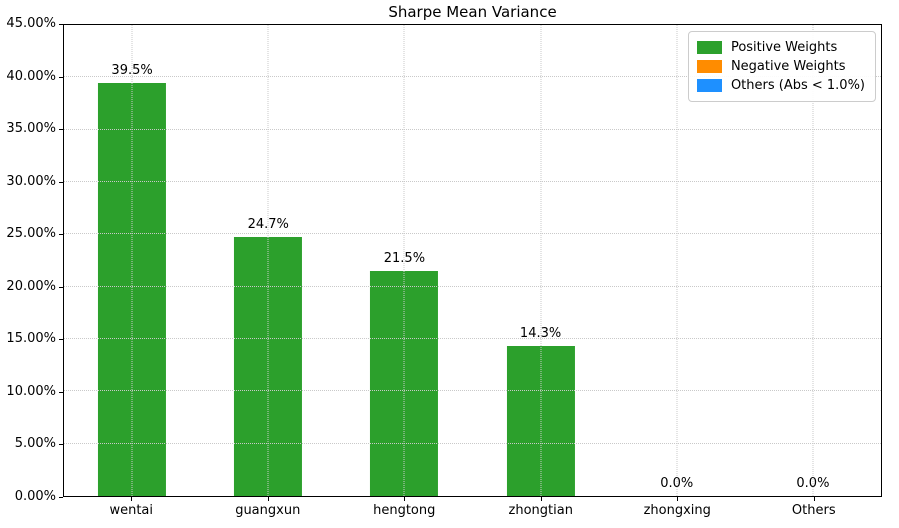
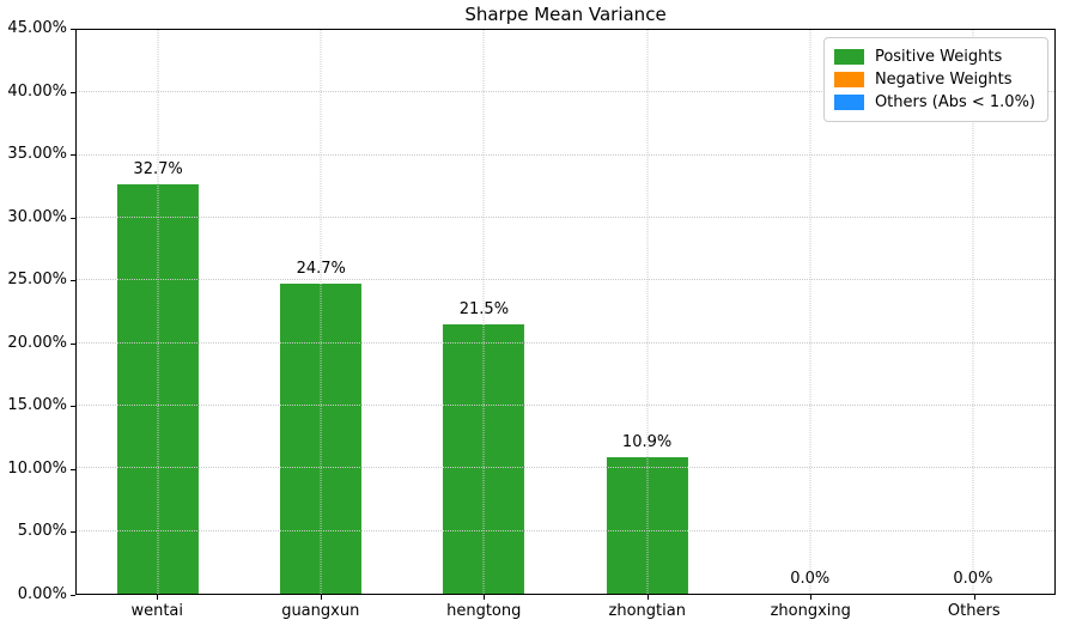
wentai: 39.5% -> 32.7%
zhongtian: 14.3% -> 10.9%
